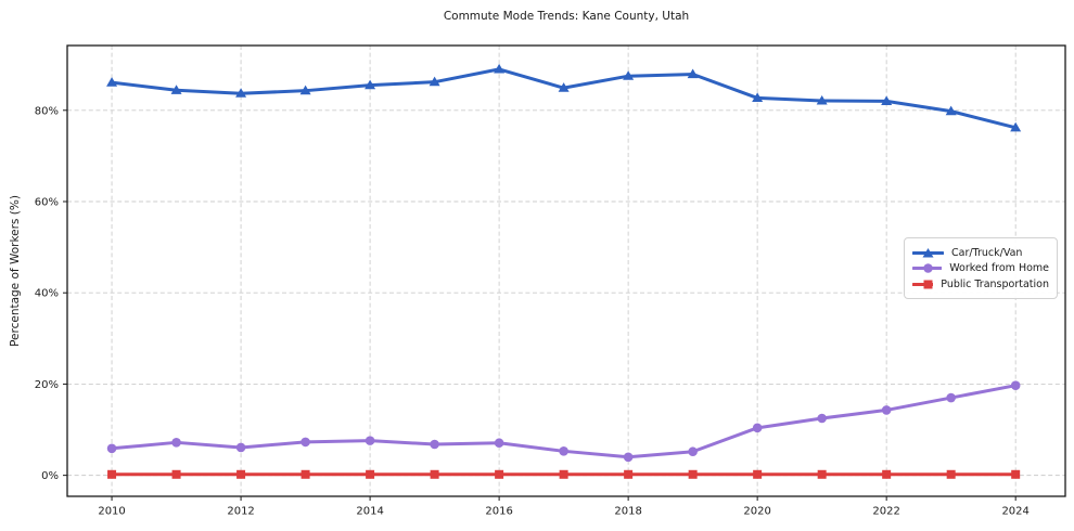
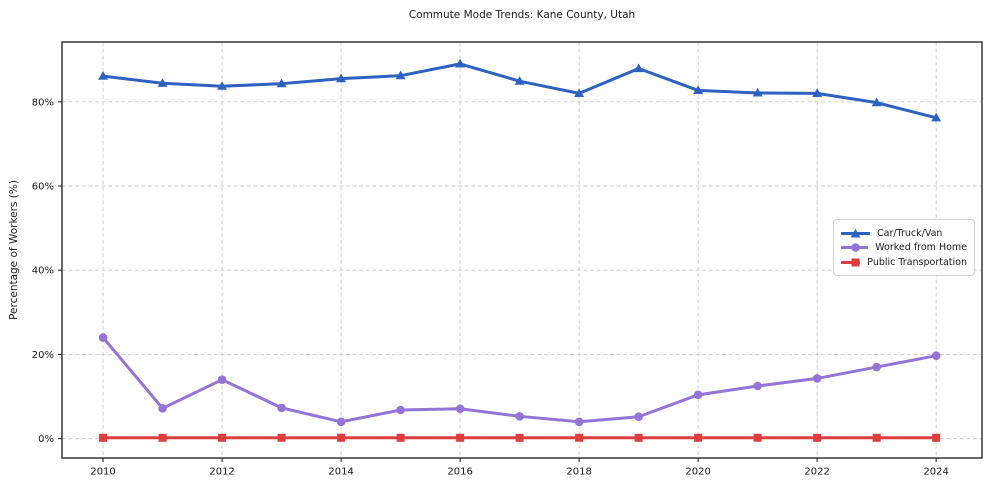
Worked from Home/2010: 6% -> 24%
Worked from Home/2012: 6% -> 14%
Worked from Home/2014: 8% -> 4%
Car/Truck/Van/2018: 88% -> 82%
